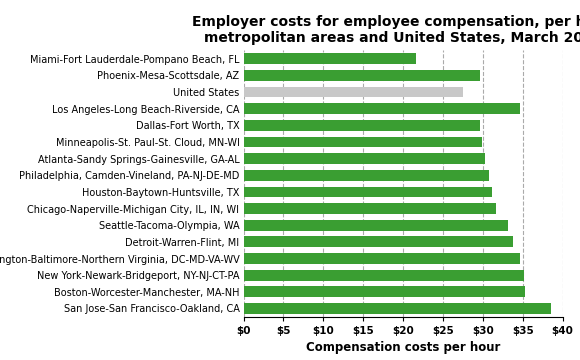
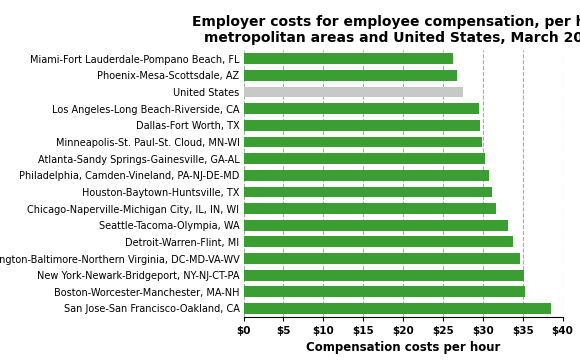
Miami-Fort Lauderdale-Pompano Beach, FL: $21.6 -> $26.2
Phoenix-Mesa-Scottsdale, AZ: $29.6 -> $26.8
Los Angeles-Long Beach-Riverside, CA: $34.6 -> $29.5
